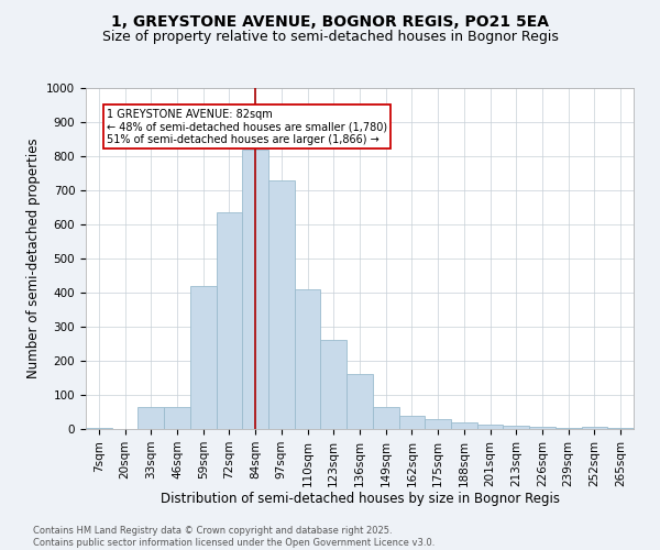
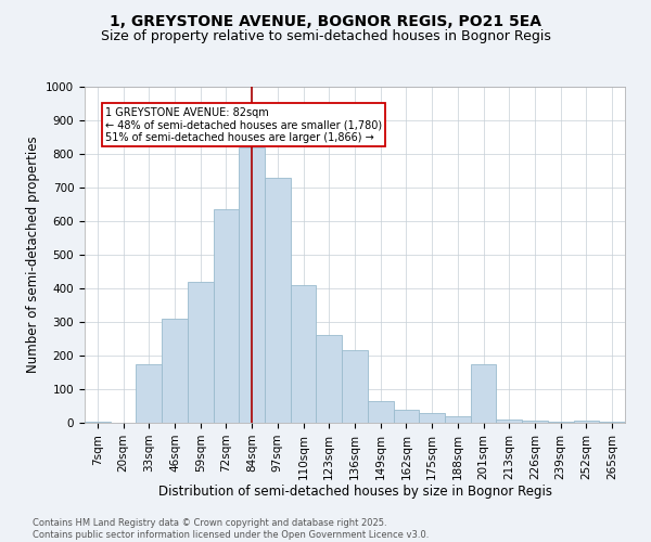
33sqm: 65 -> 175
46sqm: 65 -> 310
136sqm: 160 -> 215
201sqm: 13 -> 175
